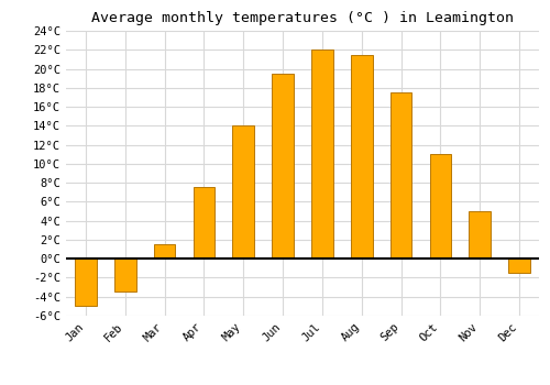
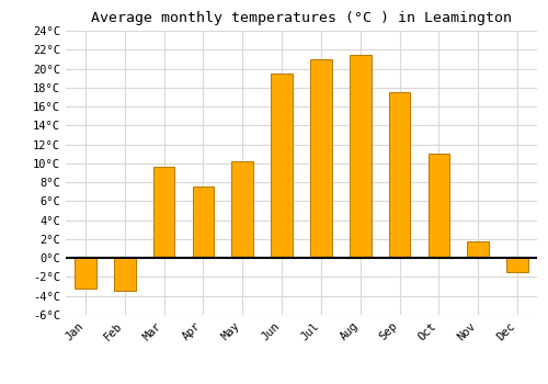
Jan: -5.0°C -> -3.2°C
Mar: 1.5°C -> 9.6°C
May: 14.0°C -> 10.2°C
Jul: 22.0°C -> 21.0°C
Nov: 5.0°C -> 1.8°C
